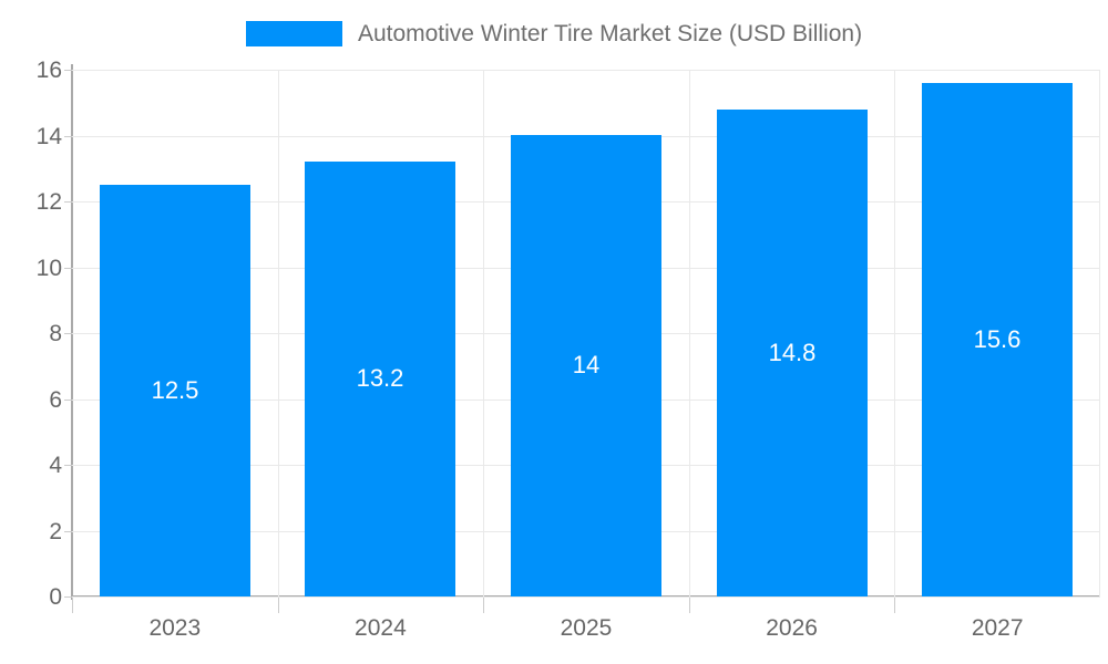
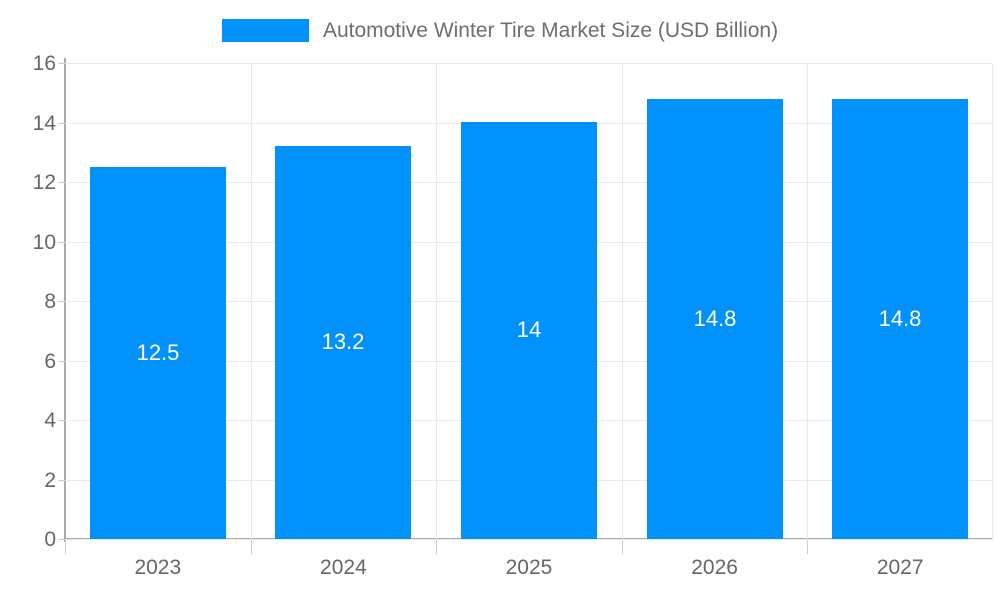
2027: 15.6 -> 14.8
